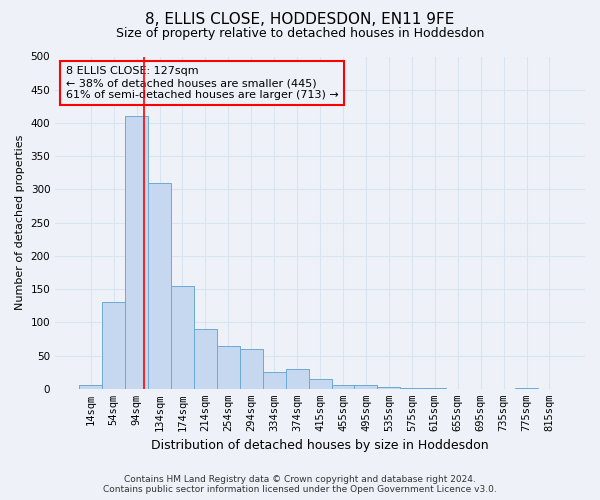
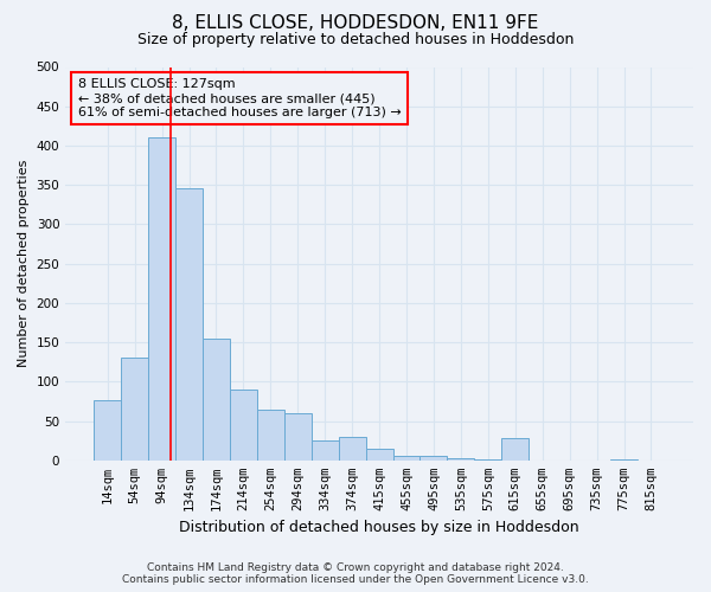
14sqm: 5 -> 76
134sqm: 310 -> 346
615sqm: 1 -> 28
